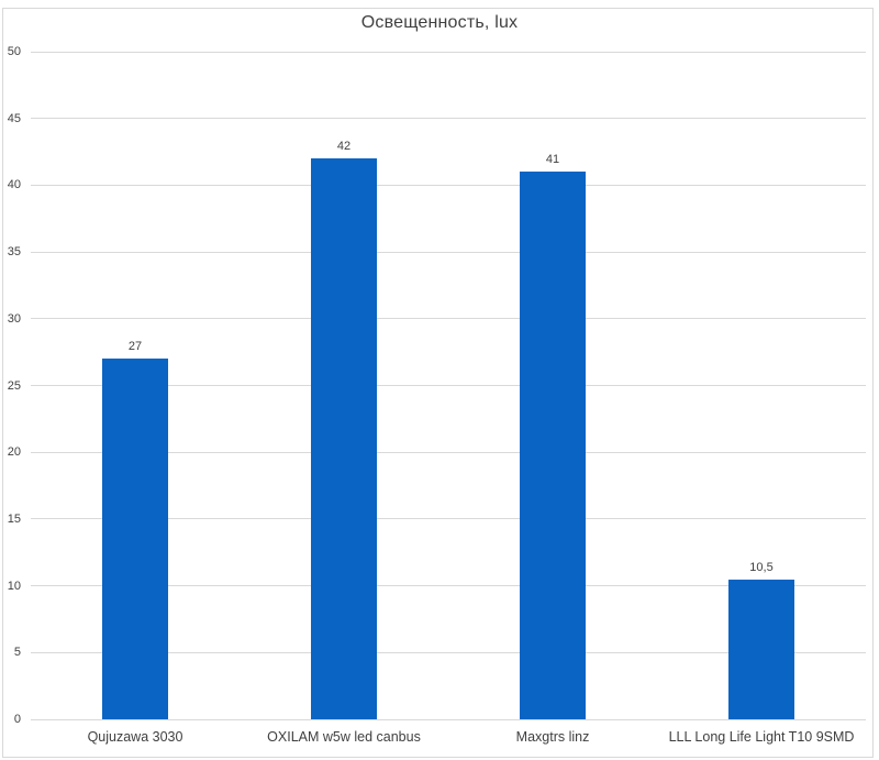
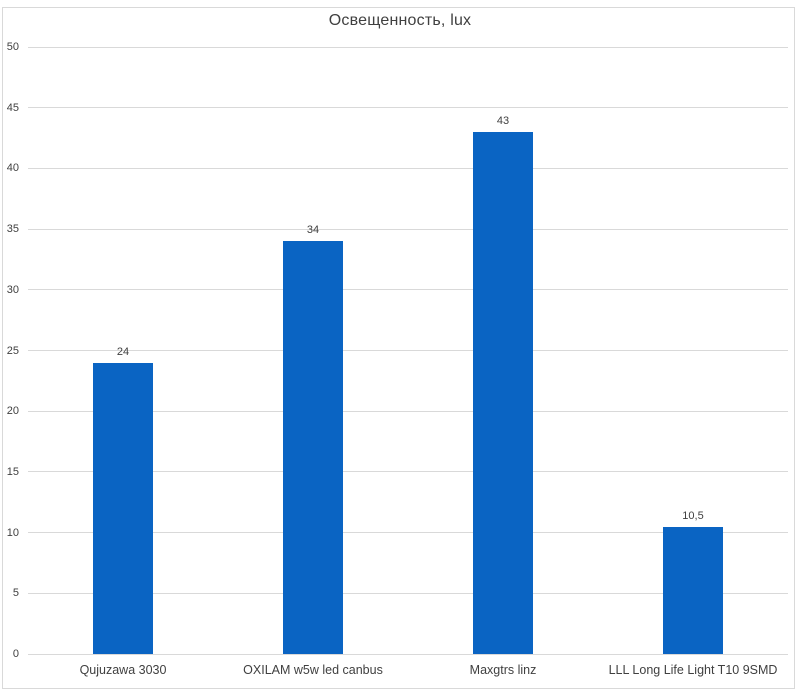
Qujuzawa 3030: 27 -> 24
OXILAM w5w led canbus: 42 -> 34
Maxgtrs linz: 41 -> 43
